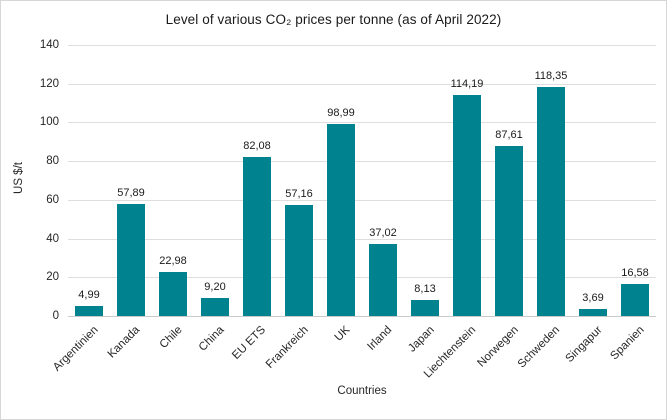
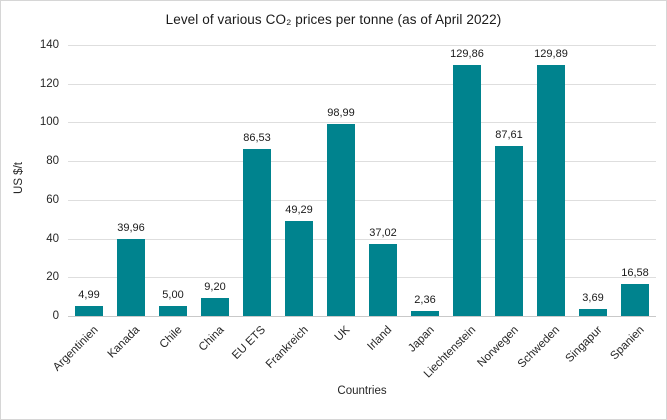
Kanada: 57,89 -> 39,96
Chile: 22,98 -> 5,00
EU ETS: 82,08 -> 86,53
Frankreich: 57,16 -> 49,29
Japan: 8,13 -> 2,36
Liechtenstein: 114,19 -> 129,86
Schweden: 118,35 -> 129,89
